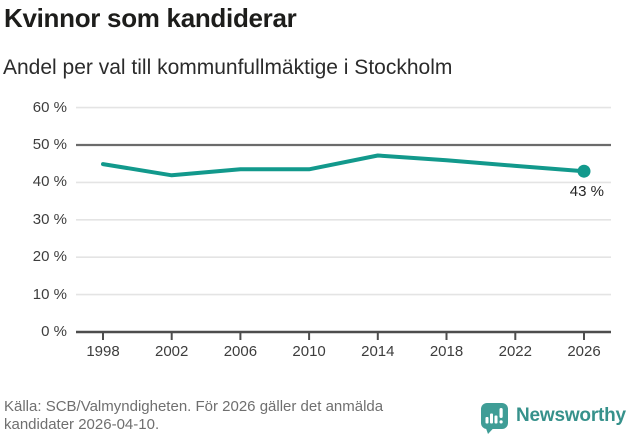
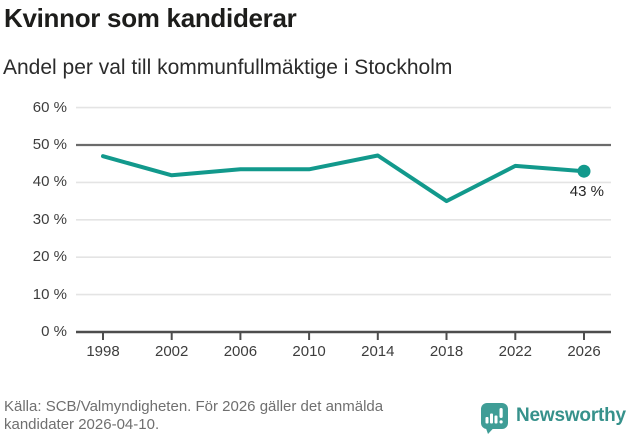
1998: 45% -> 47%
2018: 46% -> 35%
